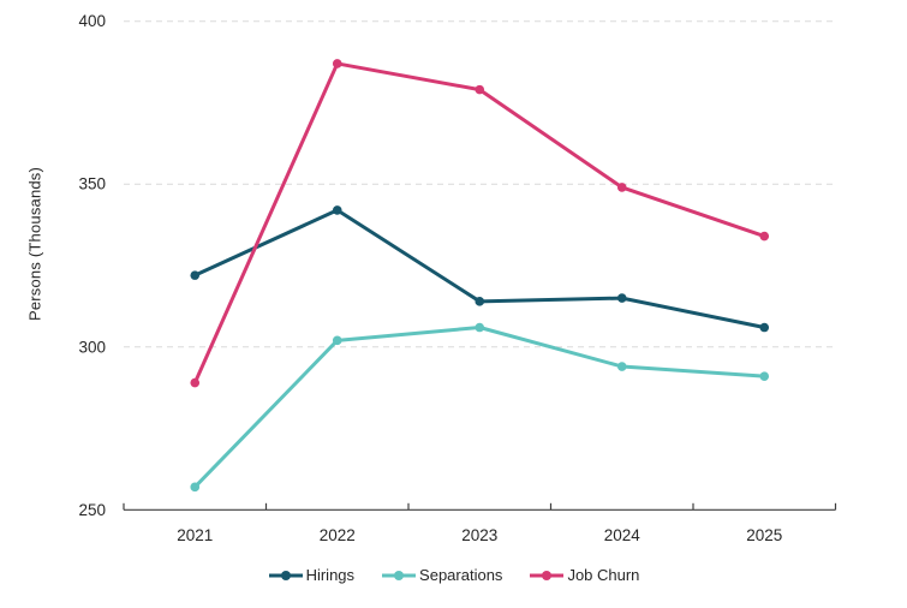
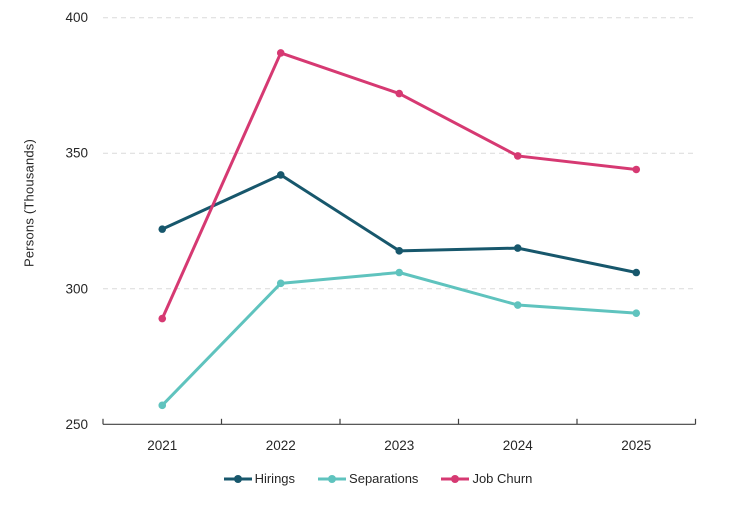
Job Churn/2023: 379 -> 372
Job Churn/2025: 334 -> 344
